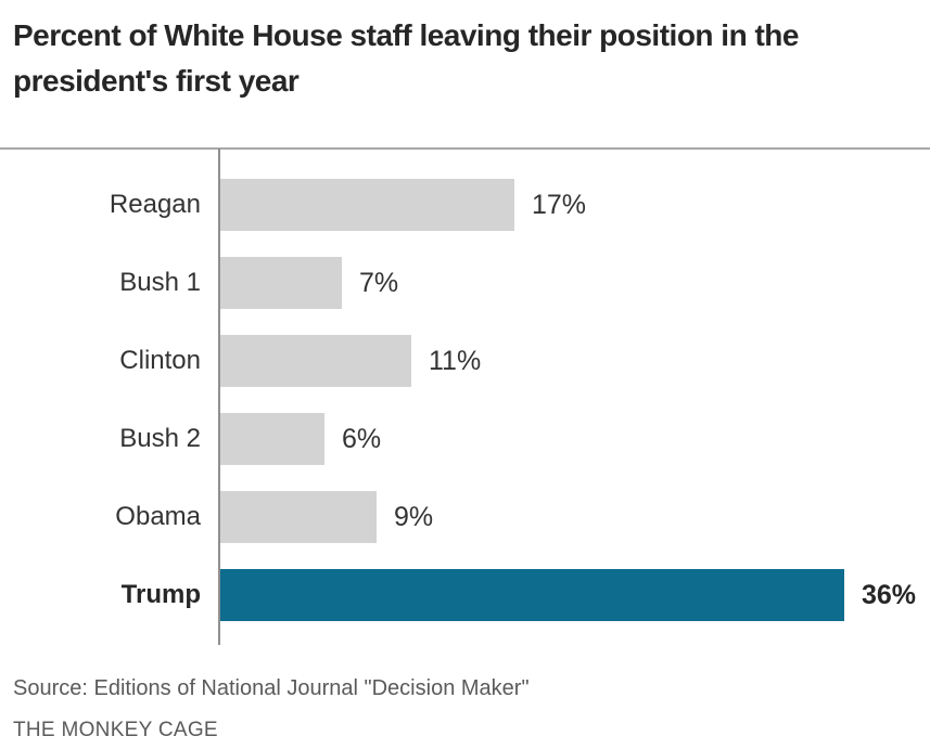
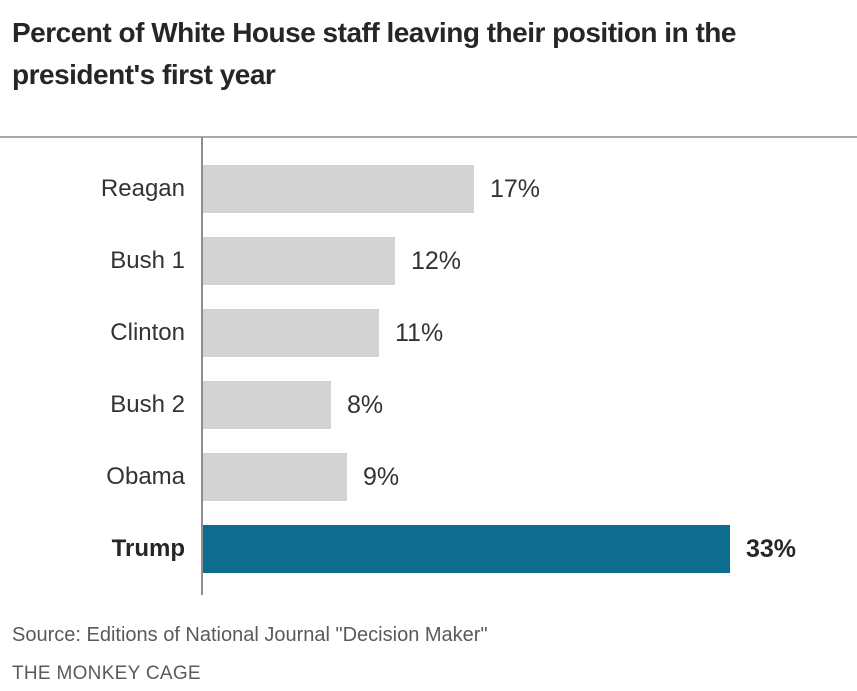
Bush 1: 7% -> 12%
Bush 2: 6% -> 8%
Trump: 36% -> 33%
